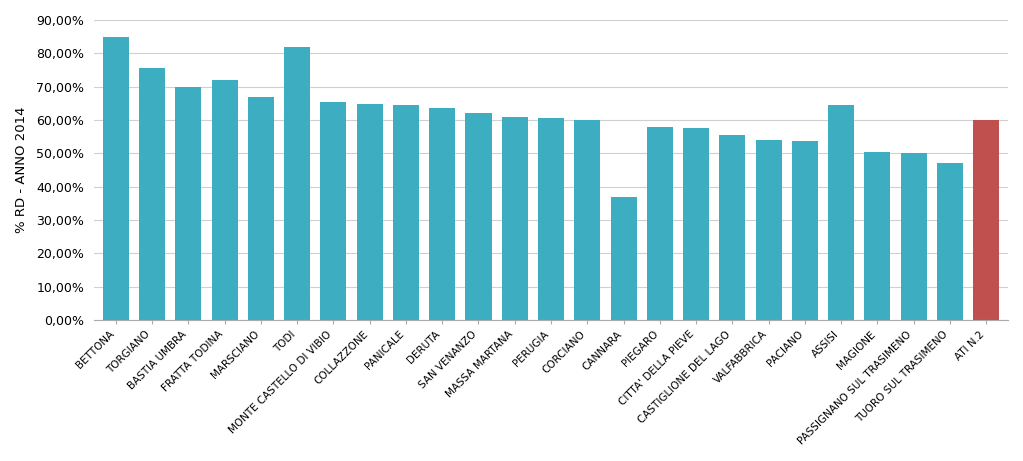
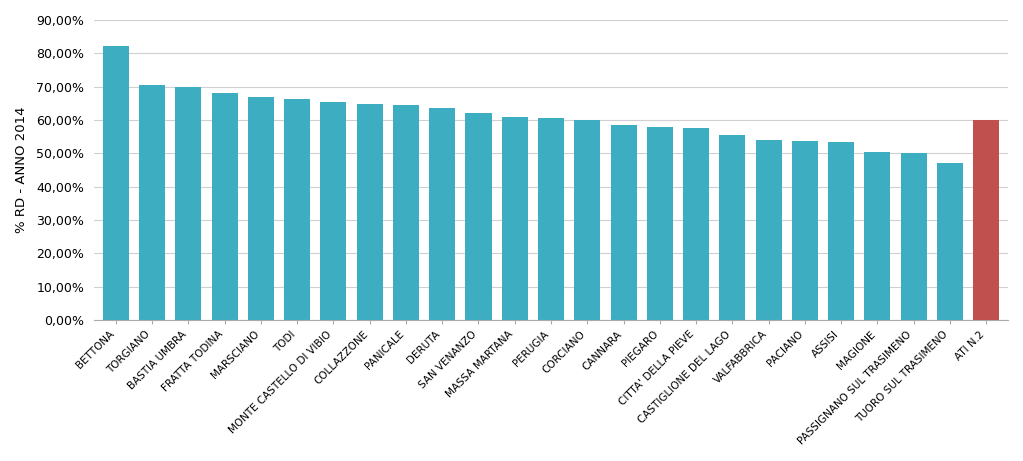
BETTONA: 85,0% -> 82,2%
TORGIANO: 75,5% -> 70,5%
FRATTA TODINA: 72,0% -> 68,0%
TODI: 82,0% -> 66,3%
CANNARA: 37,0% -> 58,5%
ASSISI: 64,5% -> 53,5%
